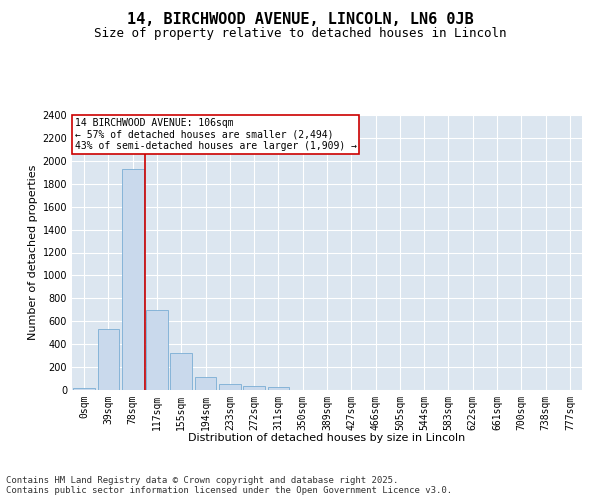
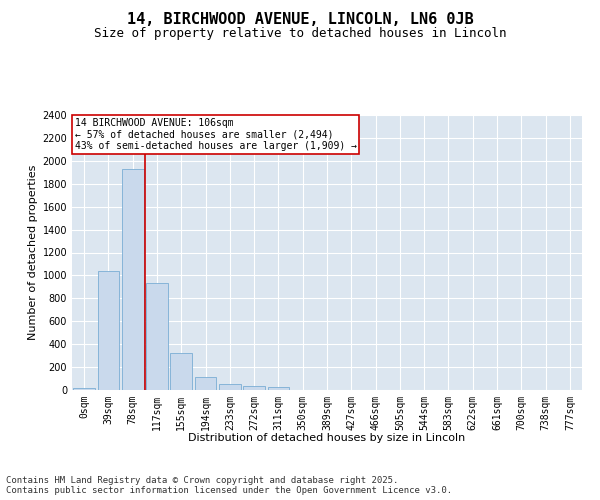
39sqm: 530 -> 1040
117sqm: 700 -> 930
